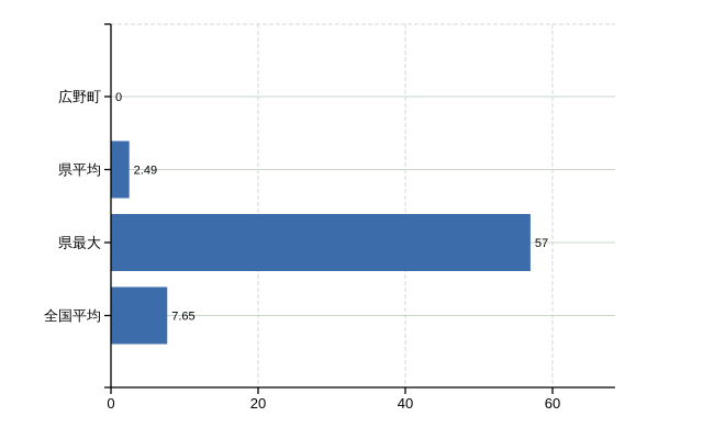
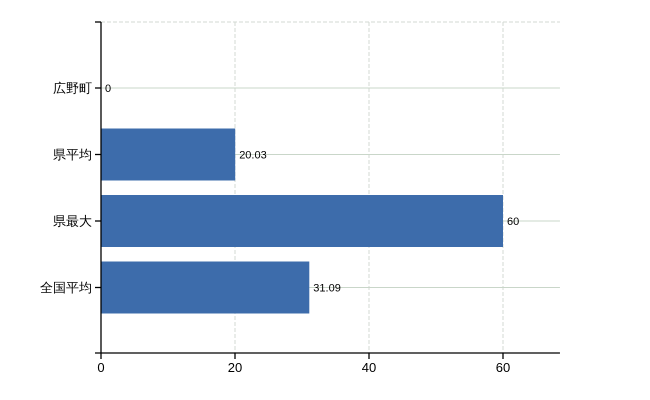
県平均: 2.49 -> 20.03
県最大: 57 -> 60
全国平均: 7.65 -> 31.09
